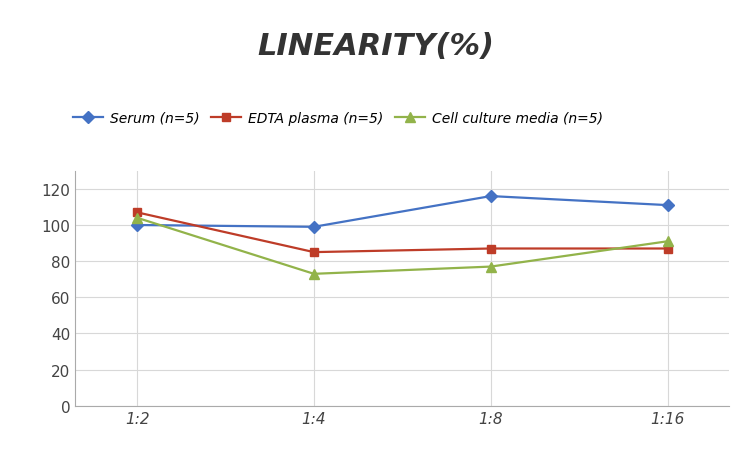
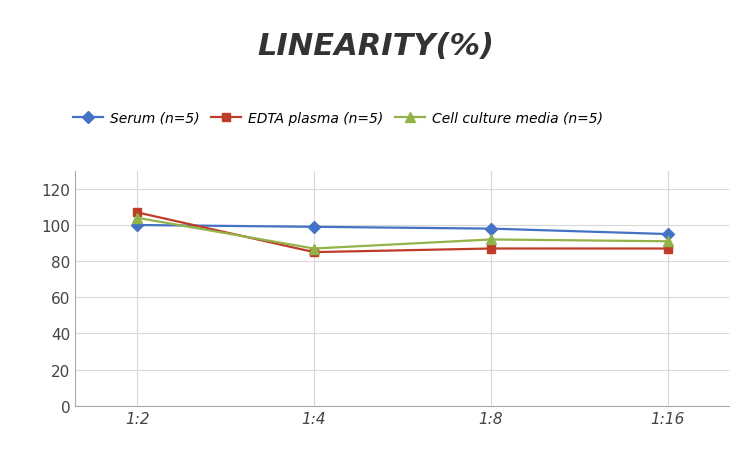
Cell culture media (n=5)/1:4: 73 -> 87
Serum (n=5)/1:8: 116 -> 98
Cell culture media (n=5)/1:8: 77 -> 92
Serum (n=5)/1:16: 111 -> 95
